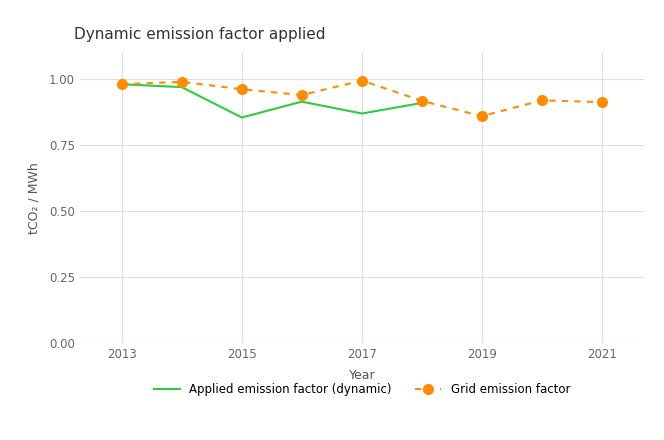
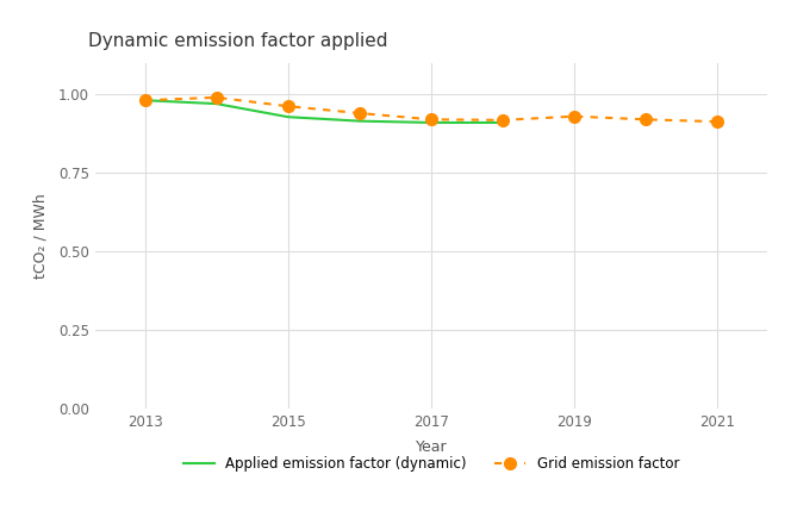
Applied emission factor (dynamic)/2015: 0.855 -> 0.928
Grid emission factor/2017: 0.995 -> 0.920
Applied emission factor (dynamic)/2017: 0.870 -> 0.910
Grid emission factor/2019: 0.860 -> 0.930
